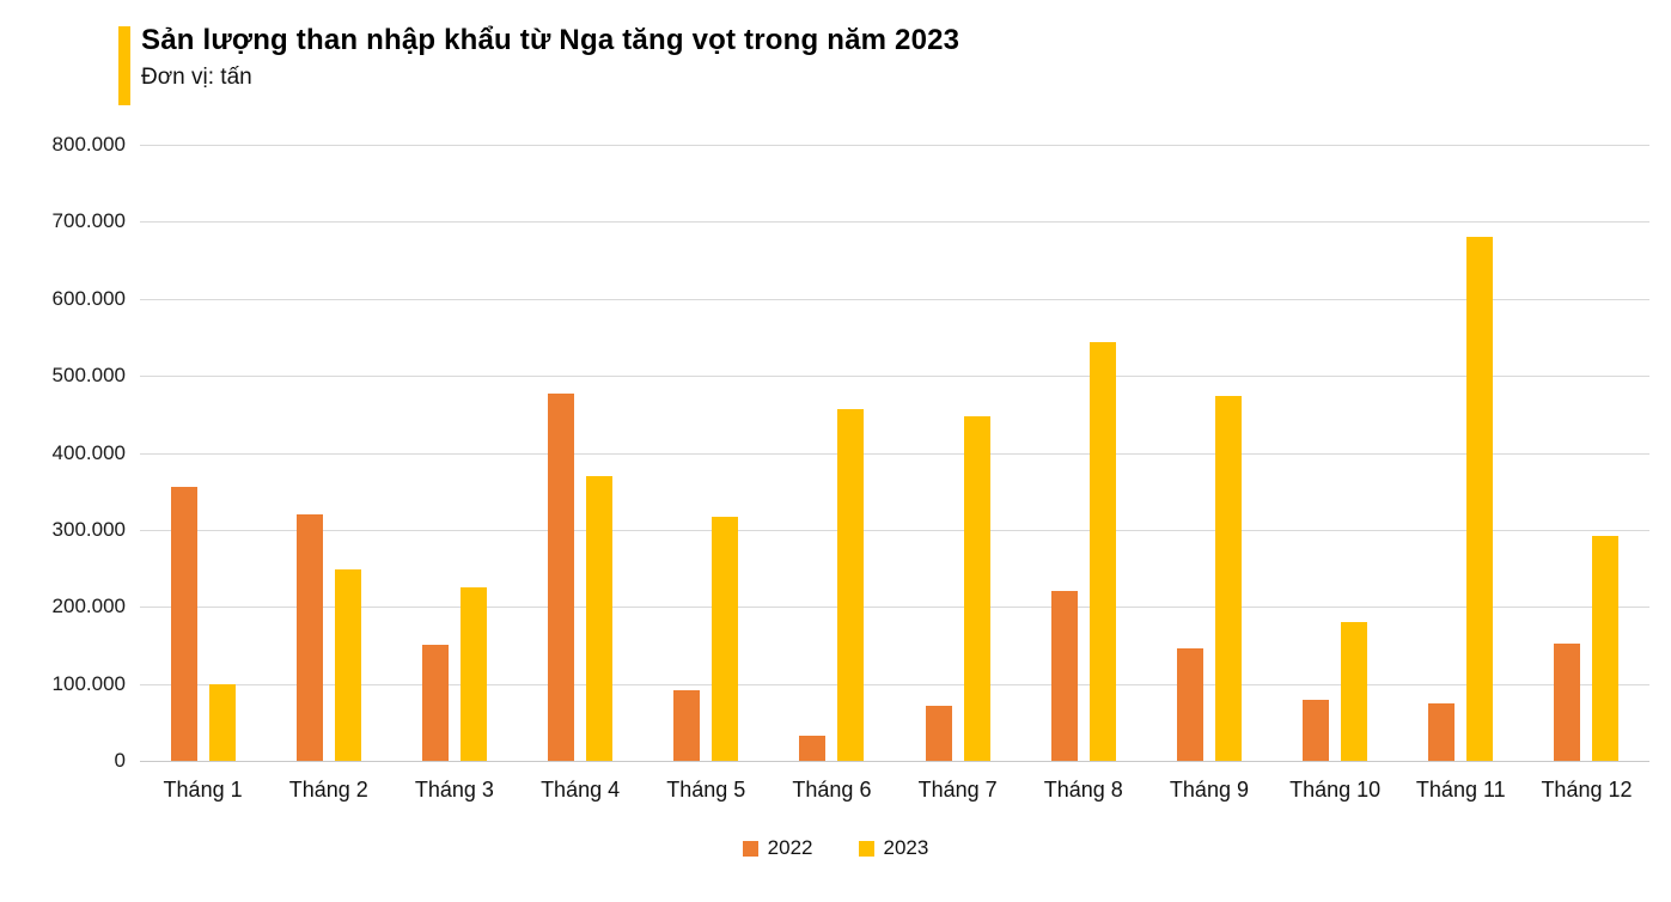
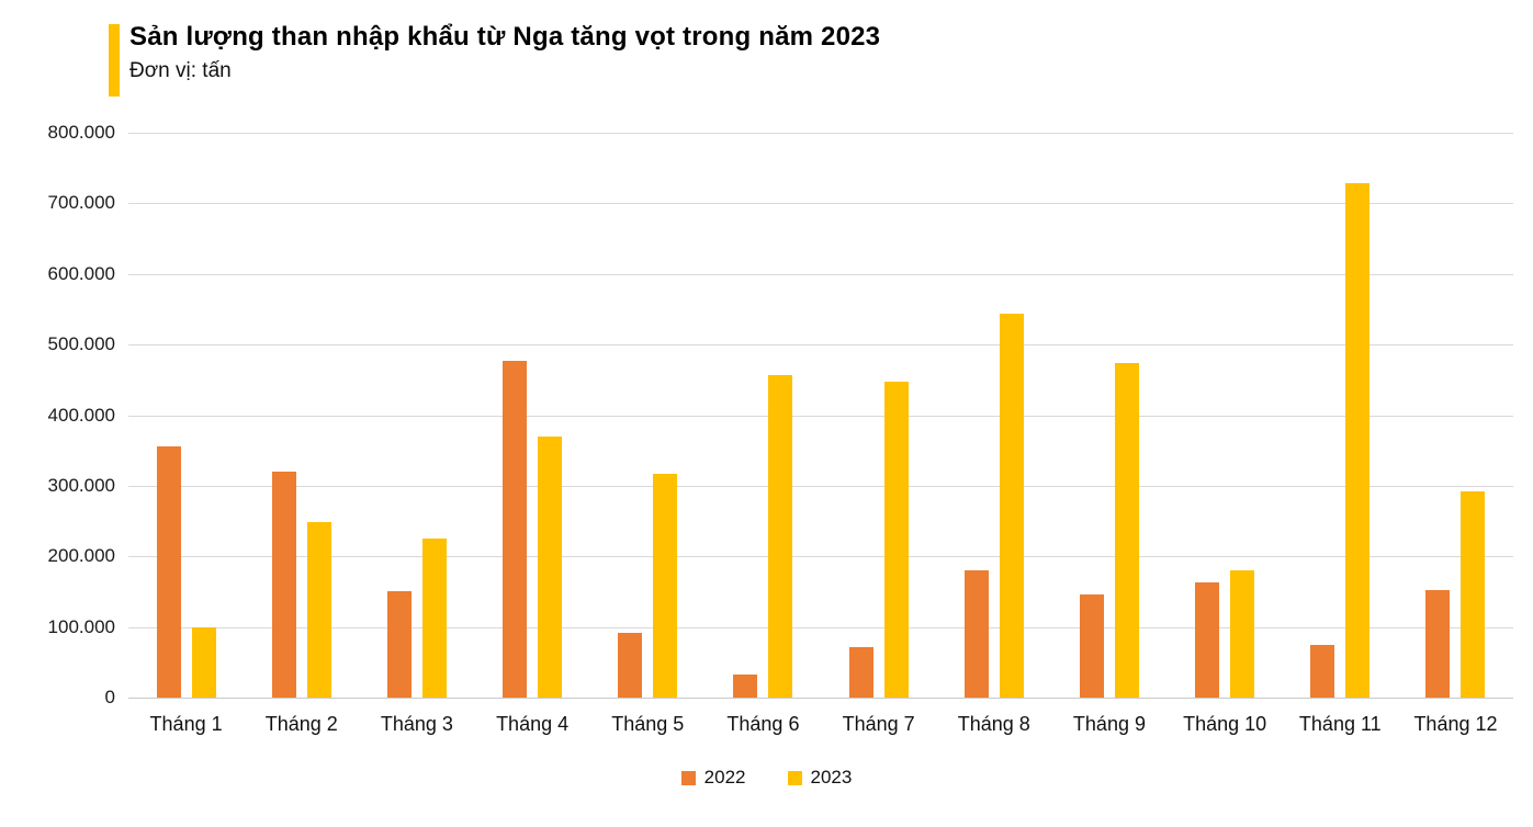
2022/Tháng 8: 220000 -> 180000
2022/Tháng 10: 80000 -> 160000
2023/Tháng 11: 680000 -> 730000
